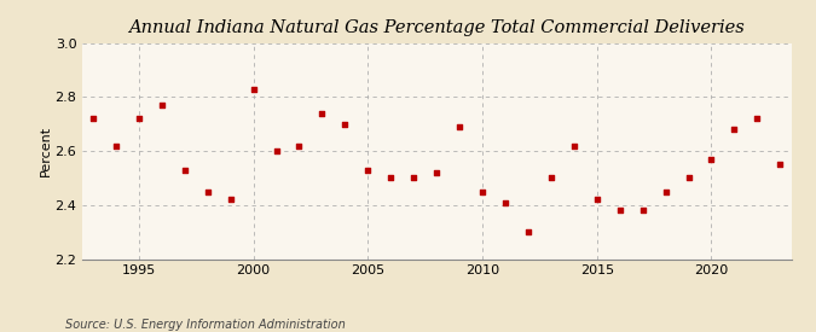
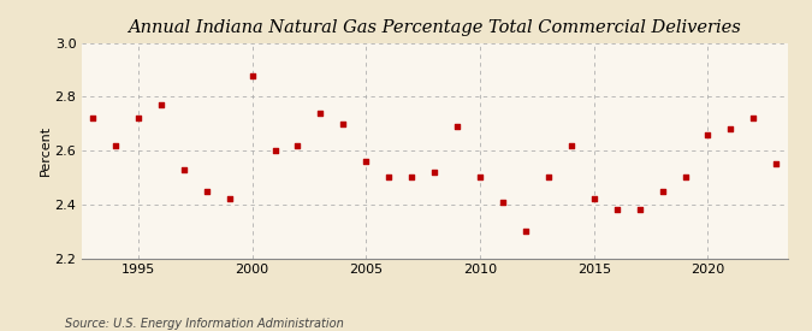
2000: 2.83 -> 2.88
2005: 2.53 -> 2.56
2010: 2.45 -> 2.50
2020: 2.57 -> 2.66
